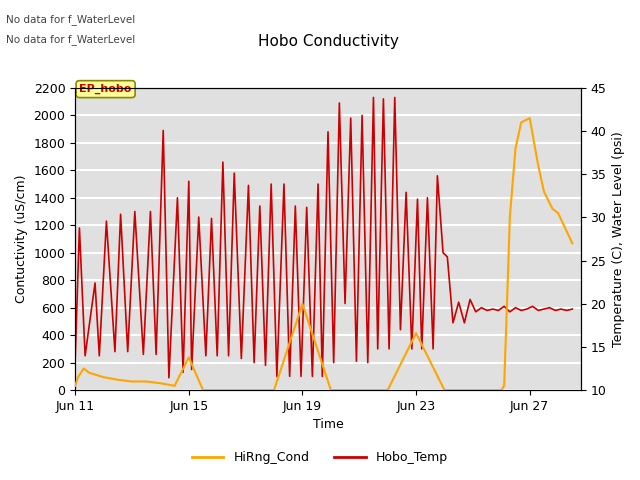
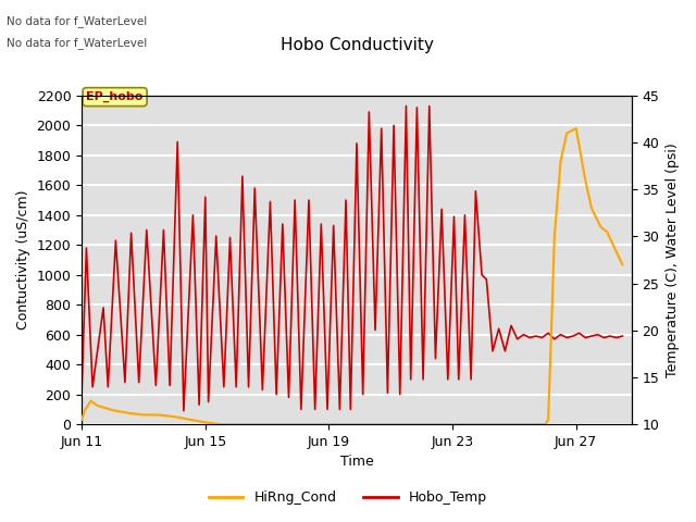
HiRng_Cond/Jun 15: 13.8 -> 10.2
HiRng_Cond/Jun 19: 20.0 -> 10.0
HiRng_Cond/Jun 23: 16.6 -> 10.0
